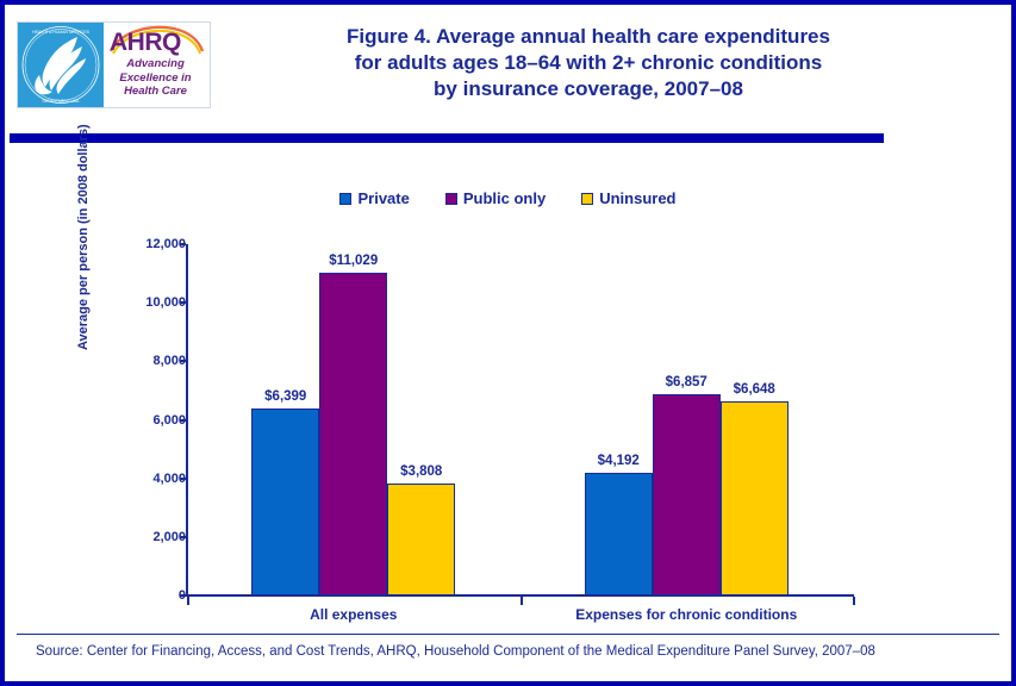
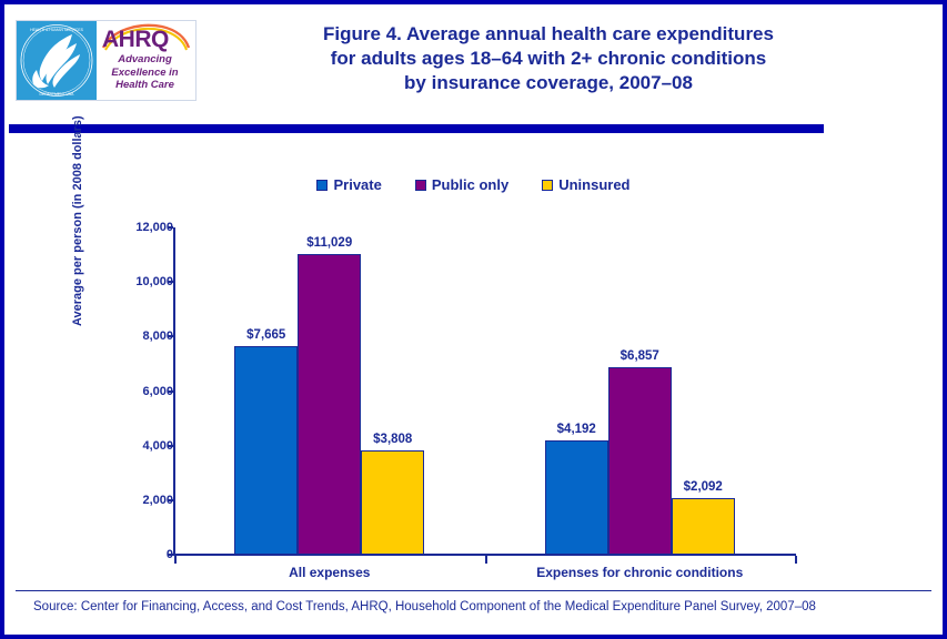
Private/All expenses: $6,399 -> $7,665
Uninsured/Expenses for chronic conditions: $6,648 -> $2,092
